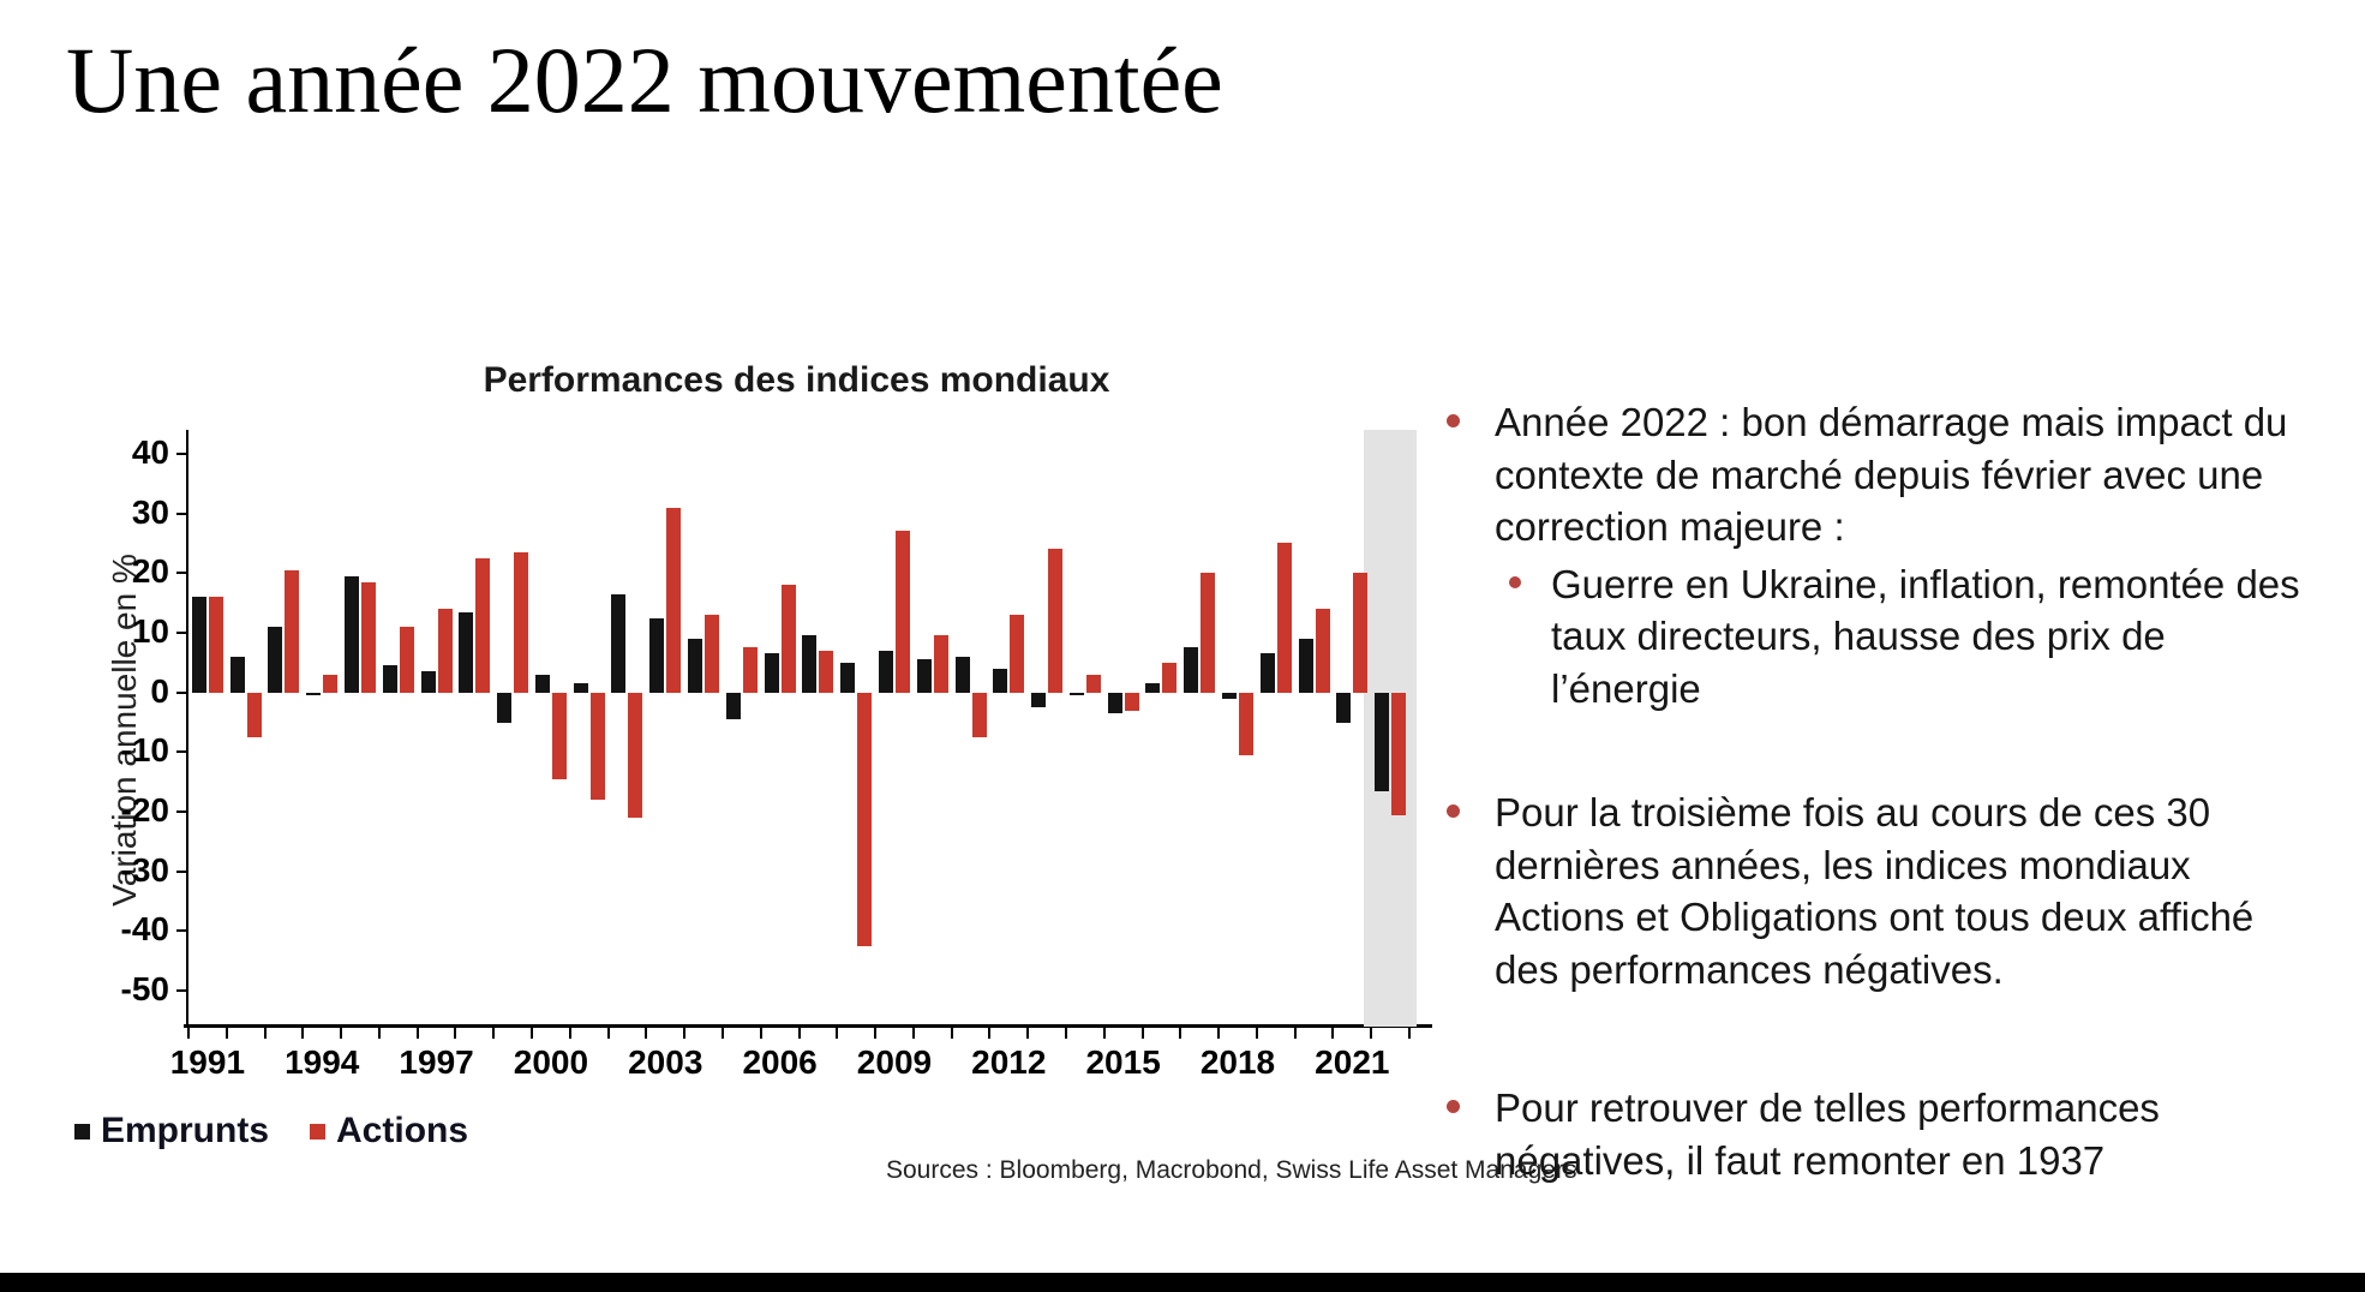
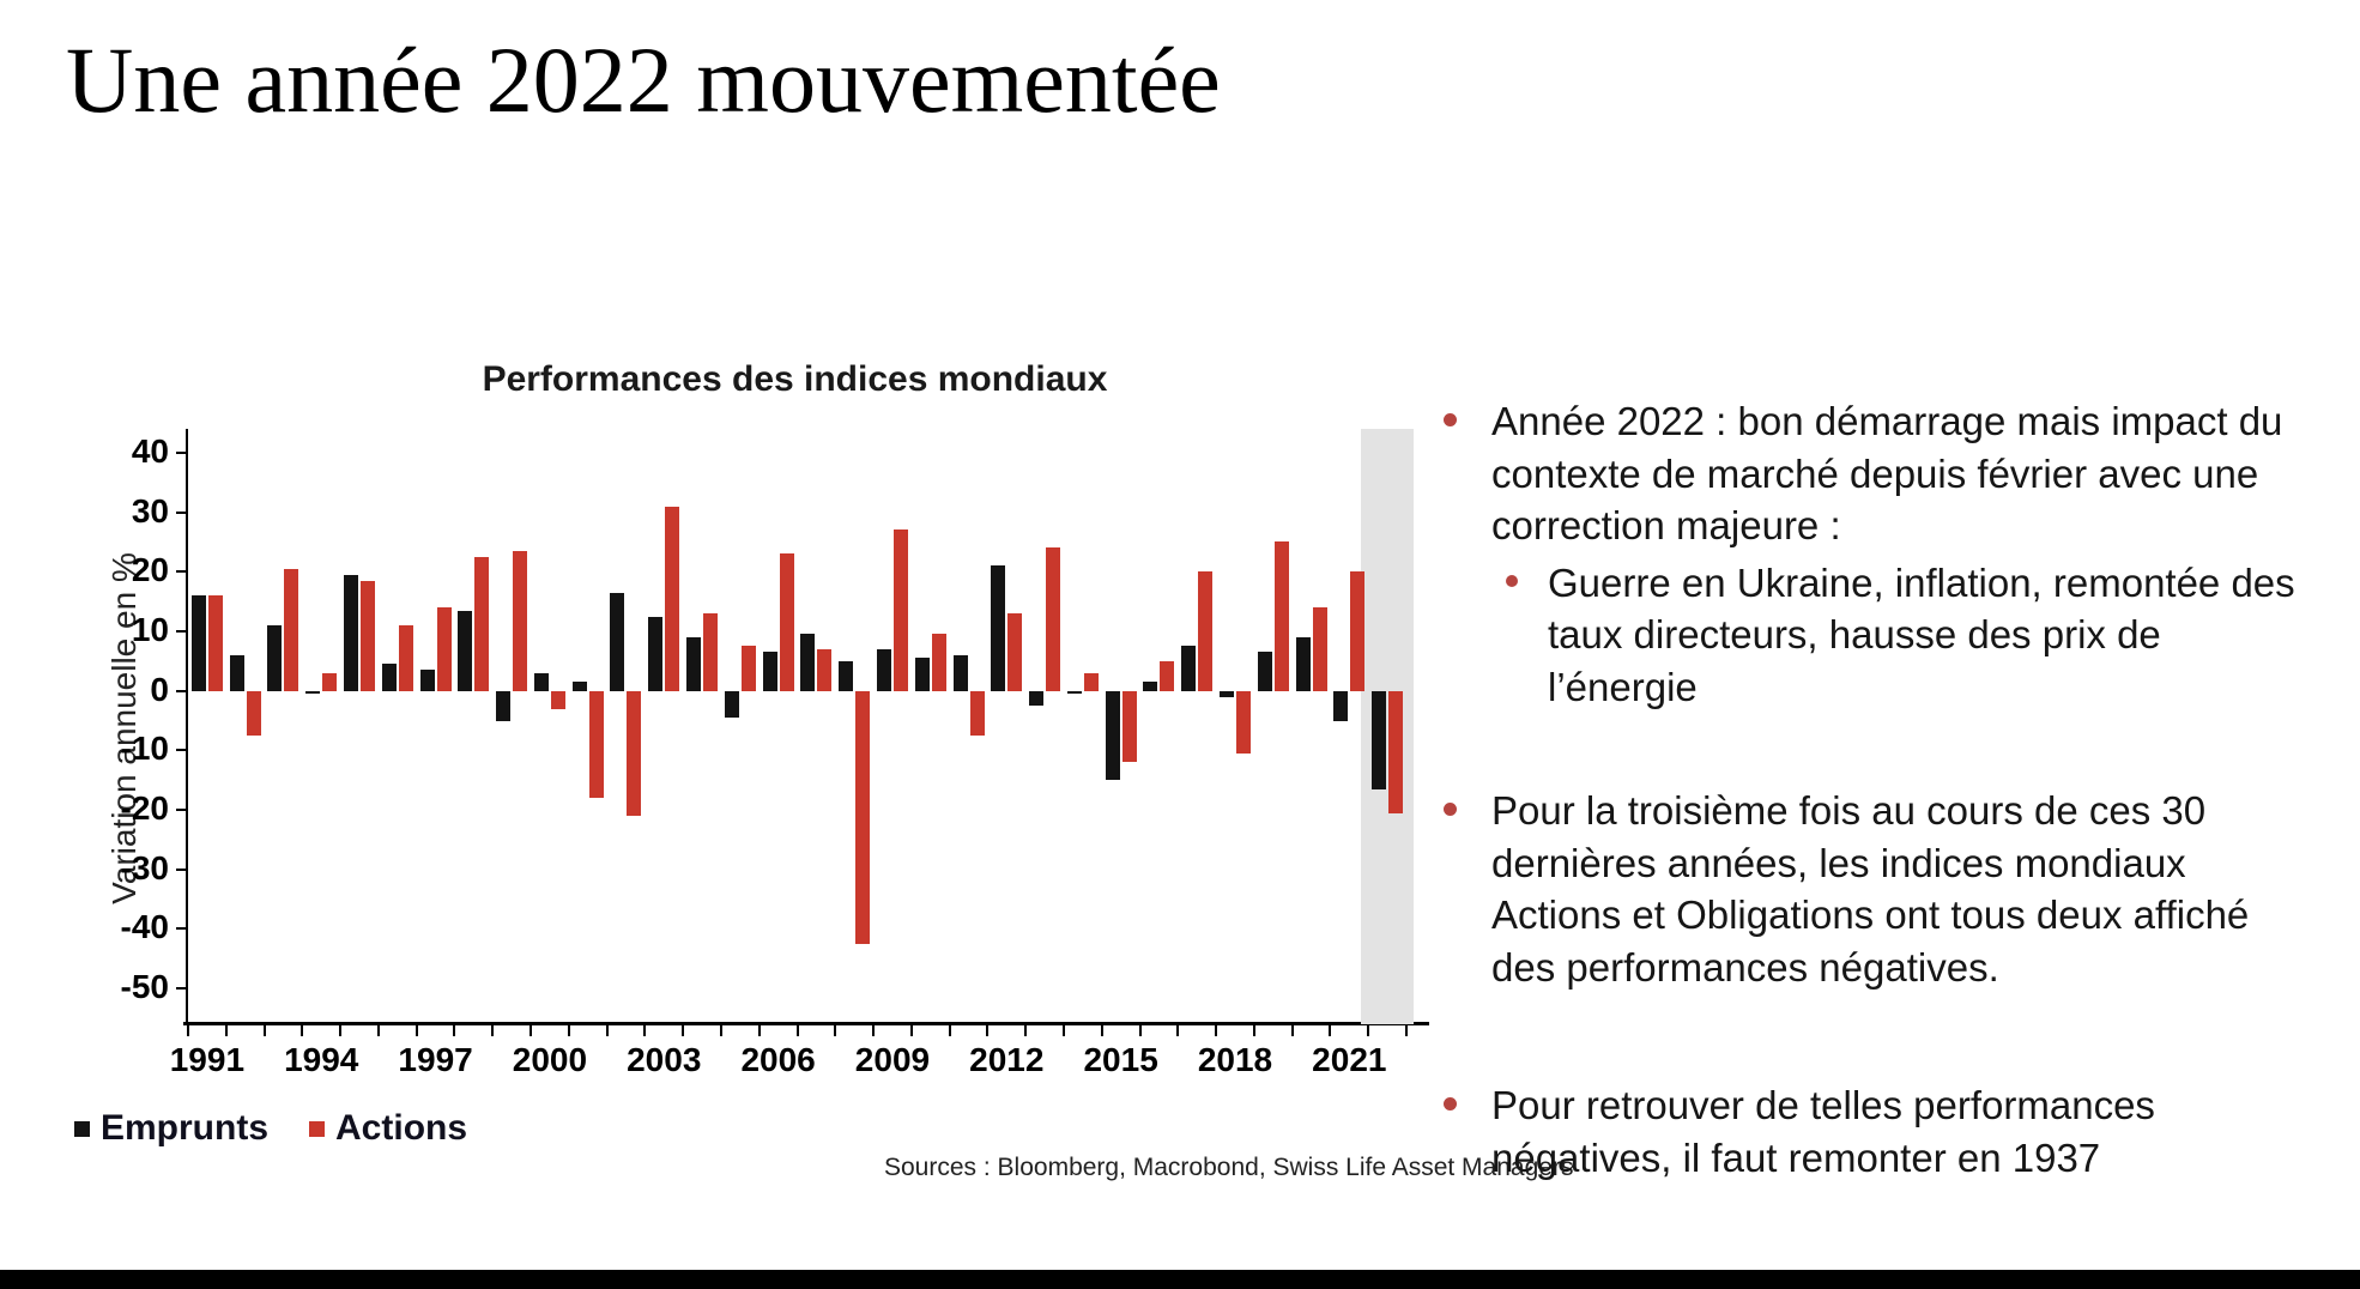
Actions/2000: -14 -> -3
Actions/2006: 18 -> 23
Emprunts/2012: 4 -> 21
Emprunts/2015: -4 -> -15
Actions/2015: -3 -> -12
